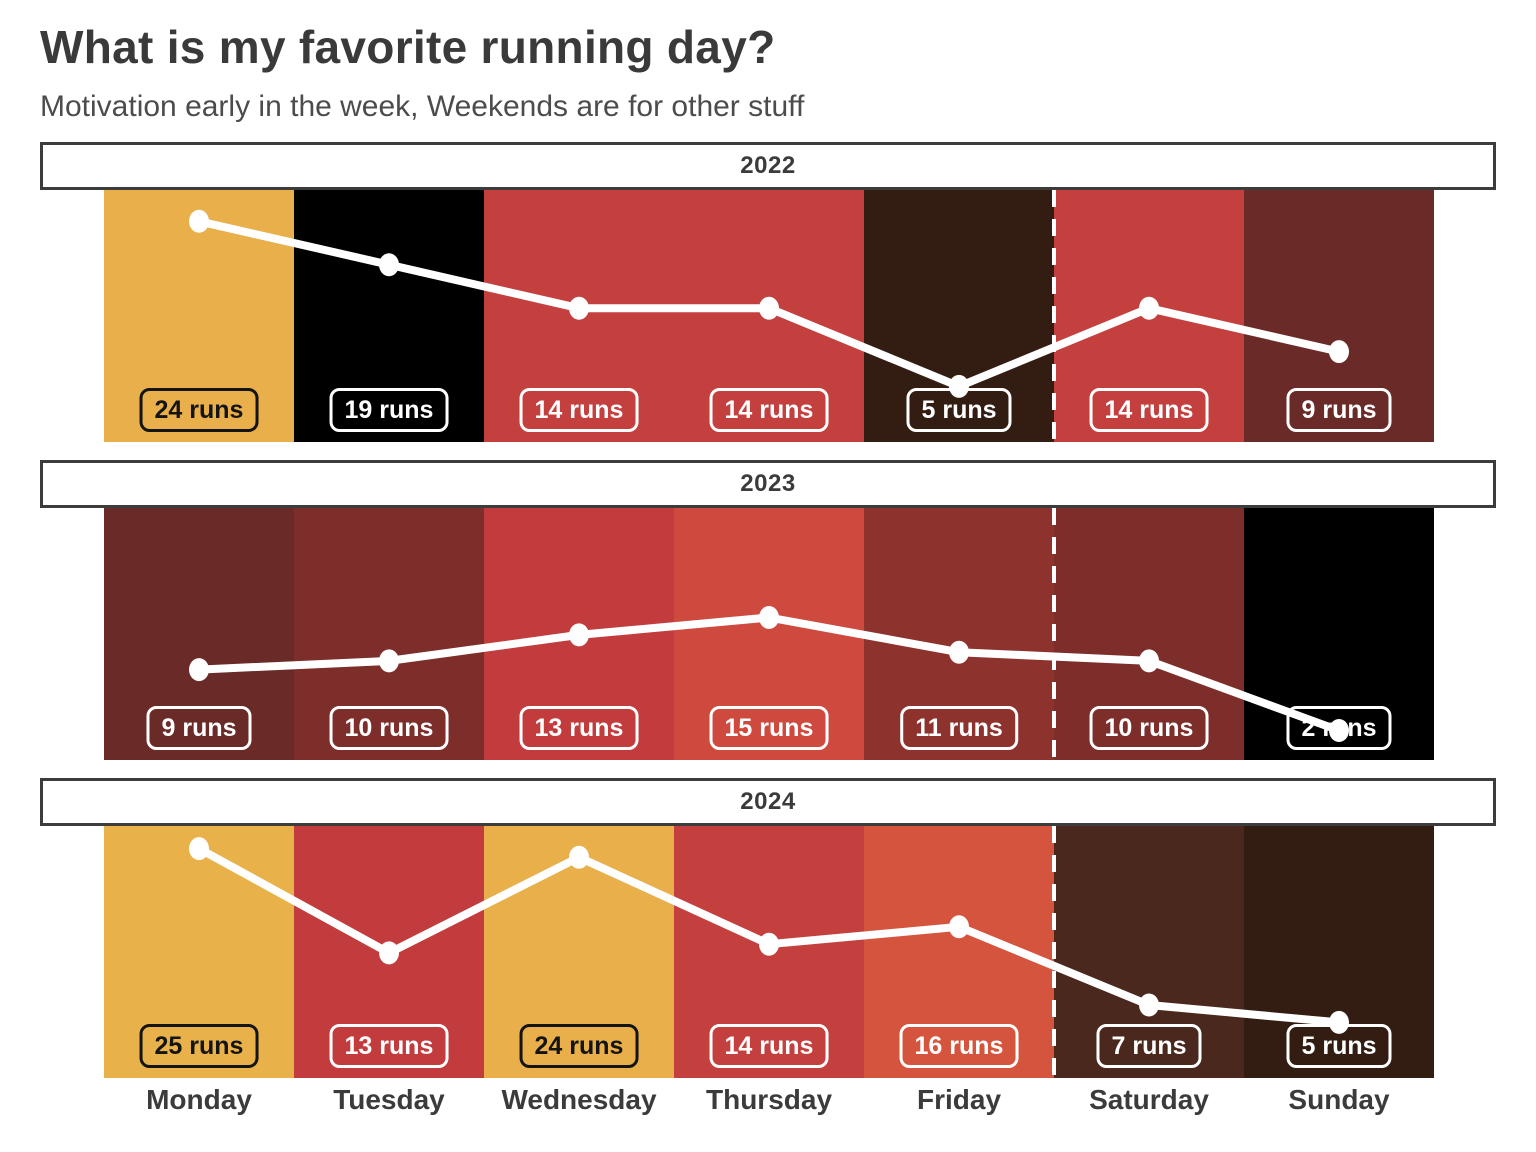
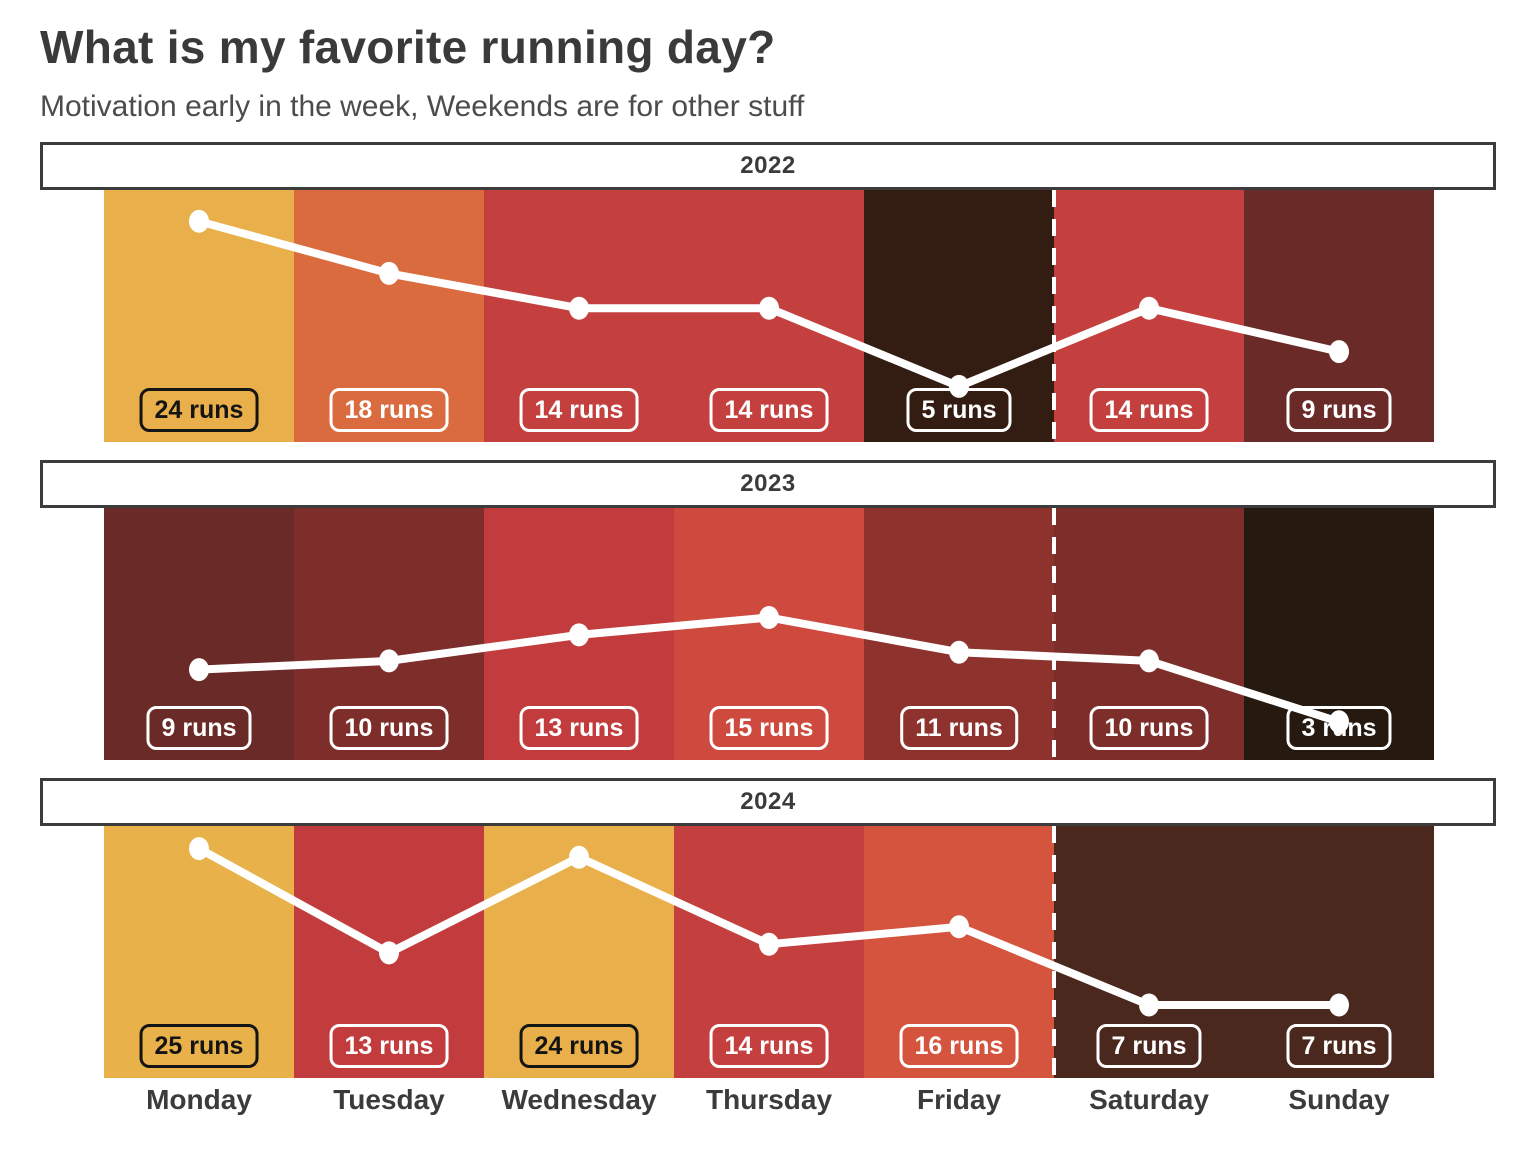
2022/Tuesday: 19 -> 18
2023/Sunday: 2 -> 3
2024/Sunday: 5 -> 7
